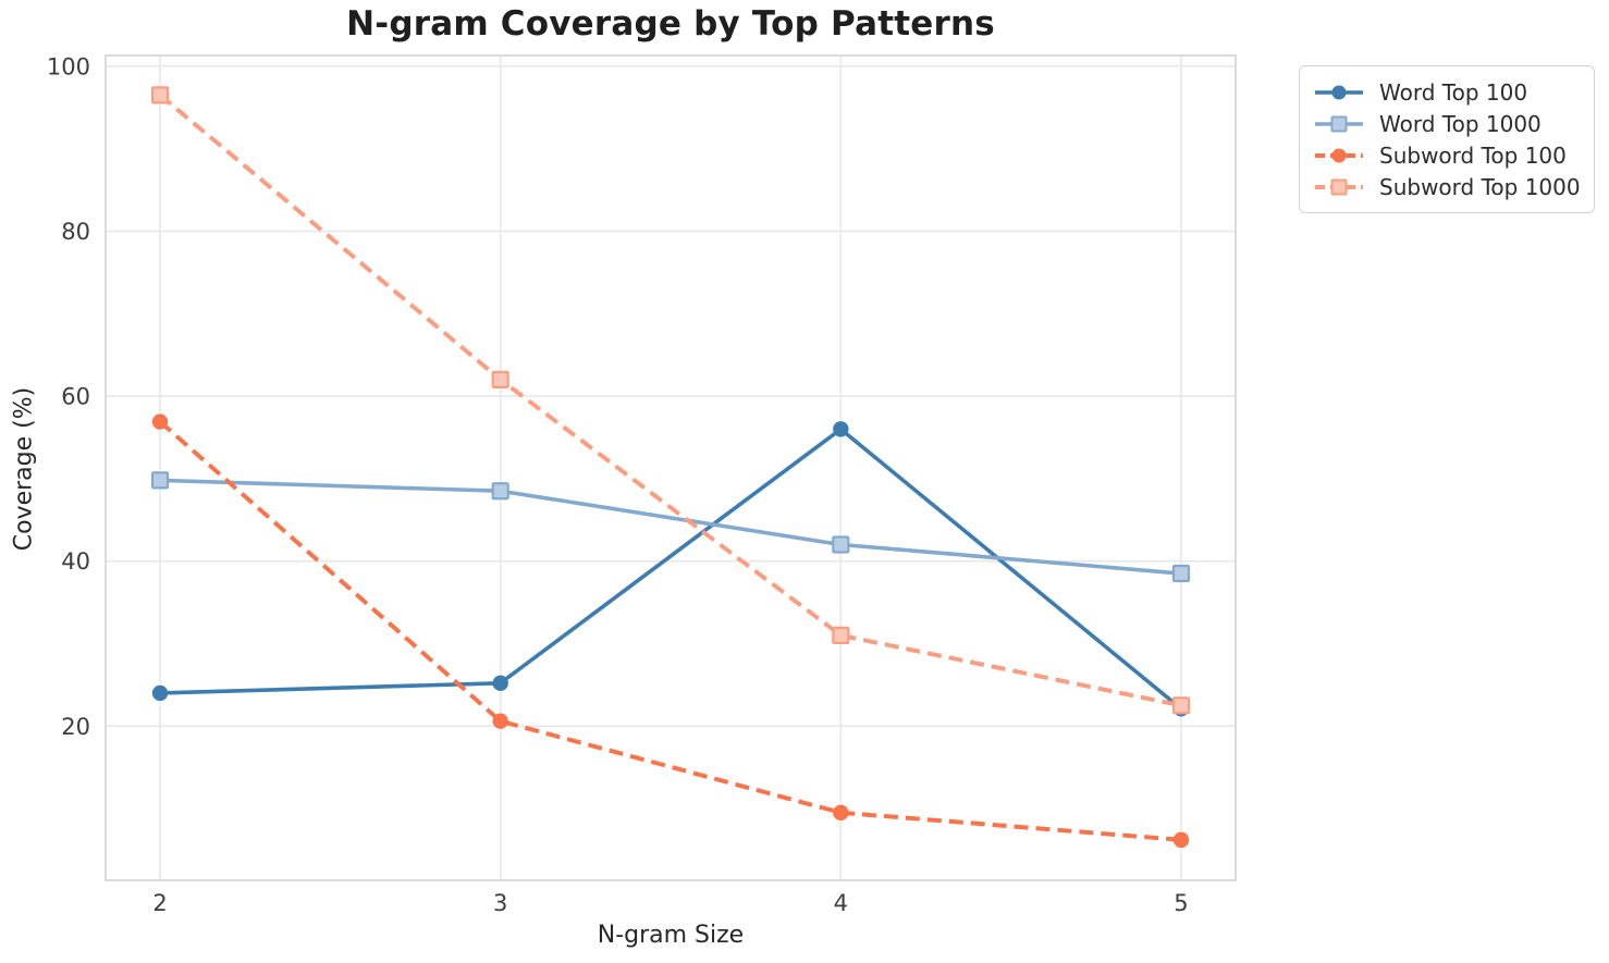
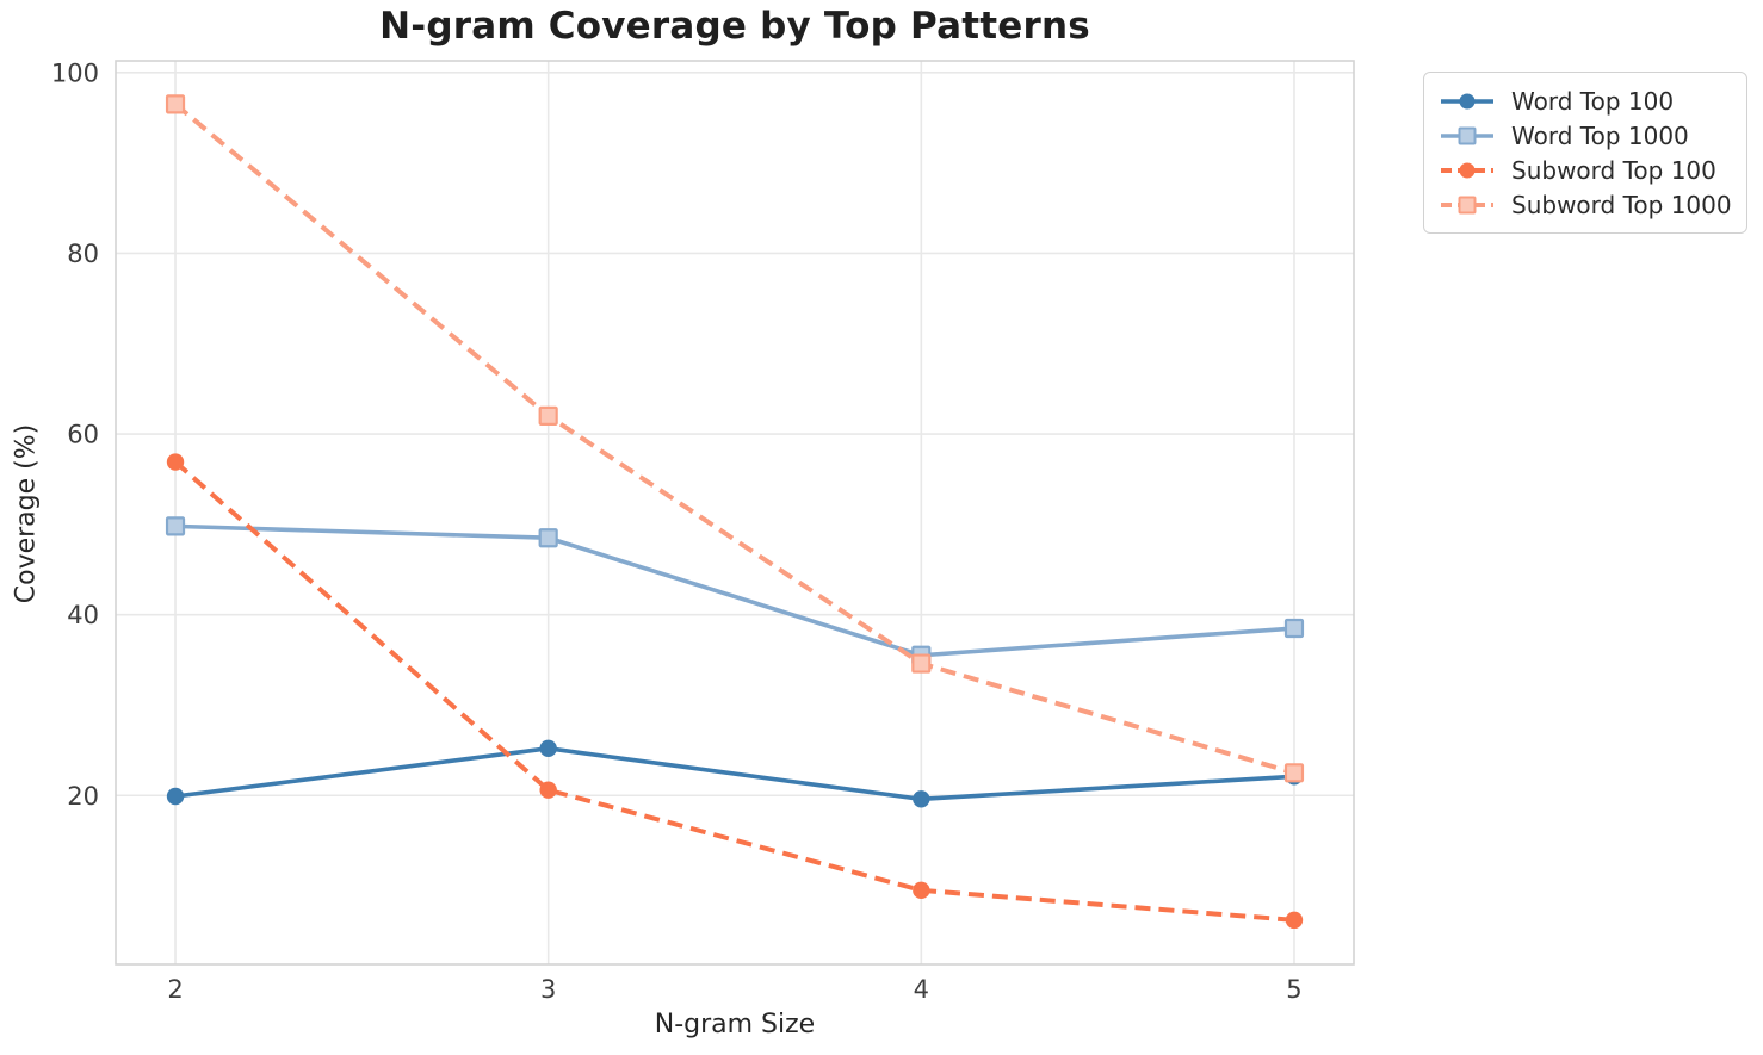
Word Top 100/2: 24 -> 20
Word Top 100/4: 56 -> 20
Word Top 1000/4: 42 -> 36
Subword Top 1000/4: 31 -> 35
